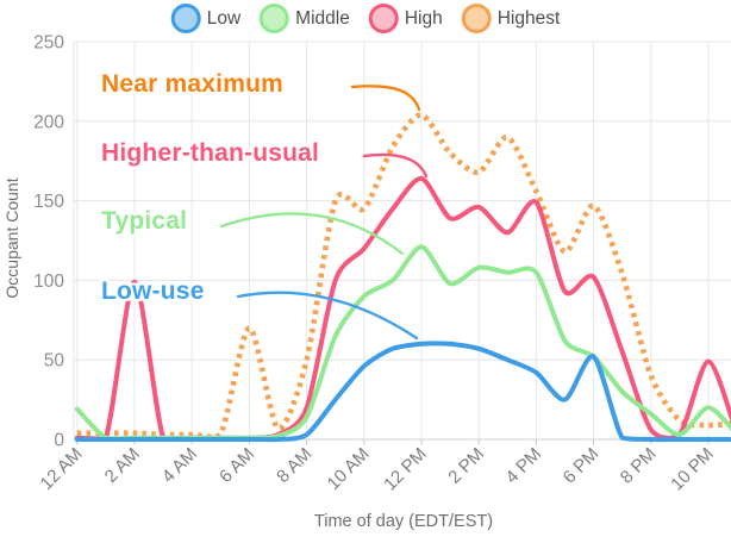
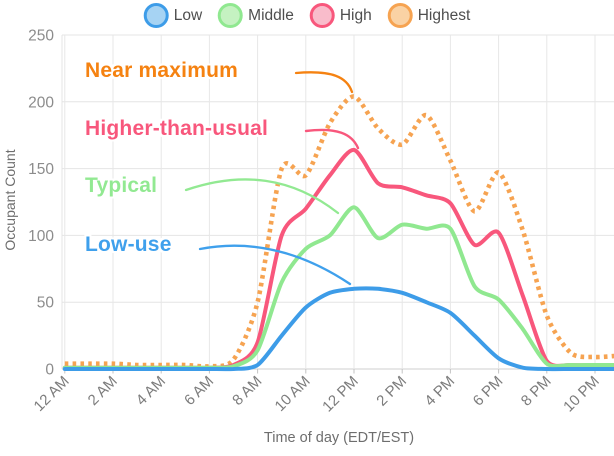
Middle/12 AM: 19 -> 1
High/2 AM: 99 -> 1
Highest/6 AM: 70 -> 2
High/2 PM: 146 -> 136
High/4 PM: 149 -> 124
Low/6 PM: 52 -> 8
Middle/8 PM: 16 -> 4
Middle/10 PM: 20 -> 3
High/10 PM: 49 -> 3
